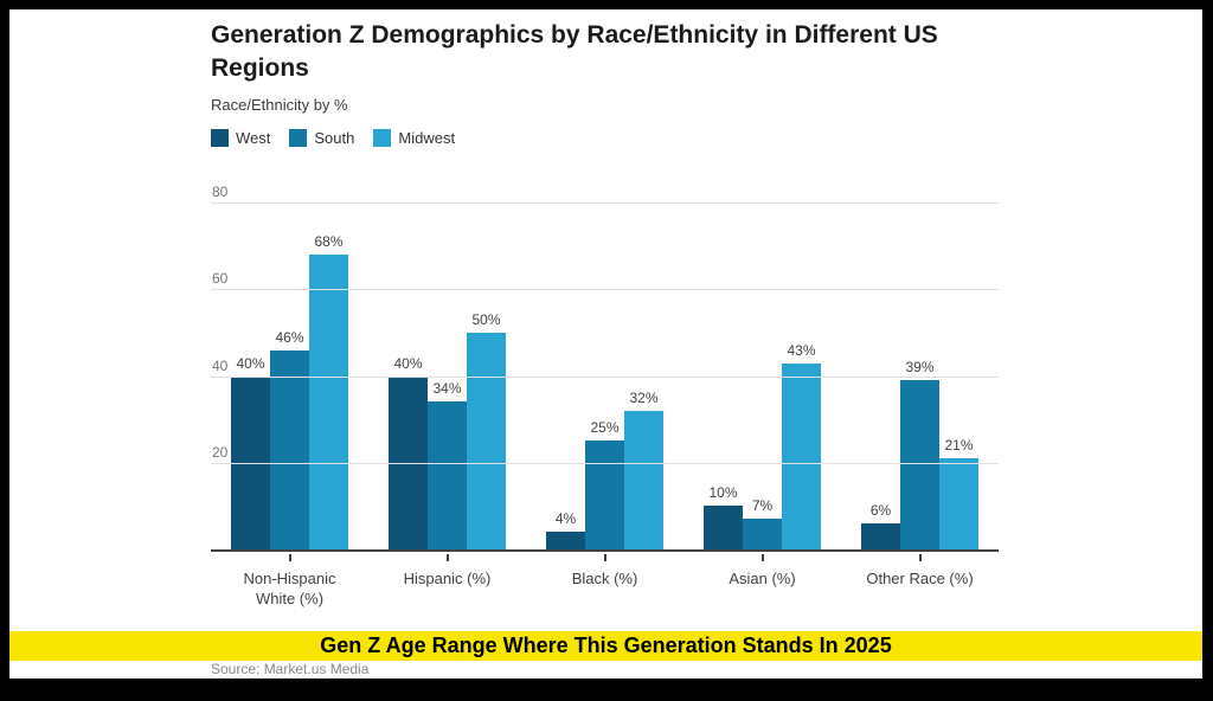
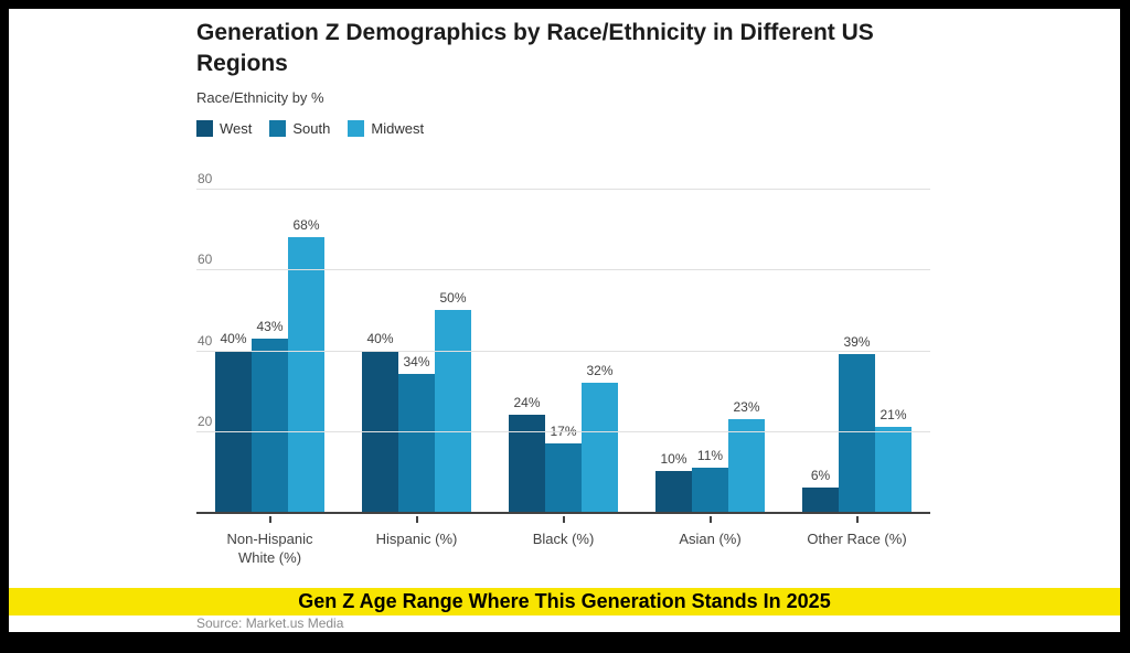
South/Non-Hispanic White (%): 46% -> 43%
West/Black (%): 4% -> 24%
South/Black (%): 25% -> 17%
South/Asian (%): 7% -> 11%
Midwest/Asian (%): 43% -> 23%
